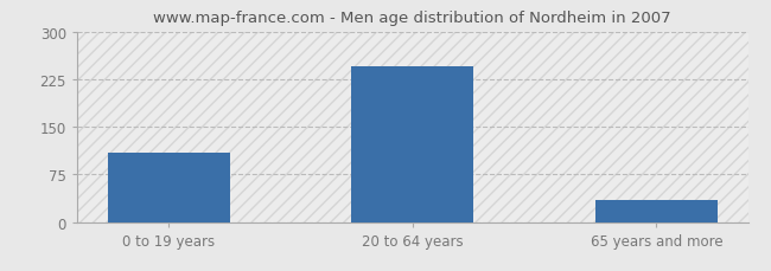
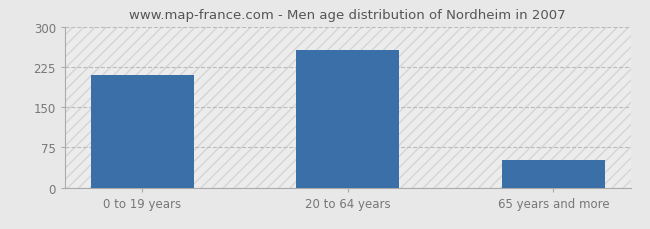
0 to 19 years: 110 -> 210
20 to 64 years: 245 -> 256
65 years and more: 35 -> 52
